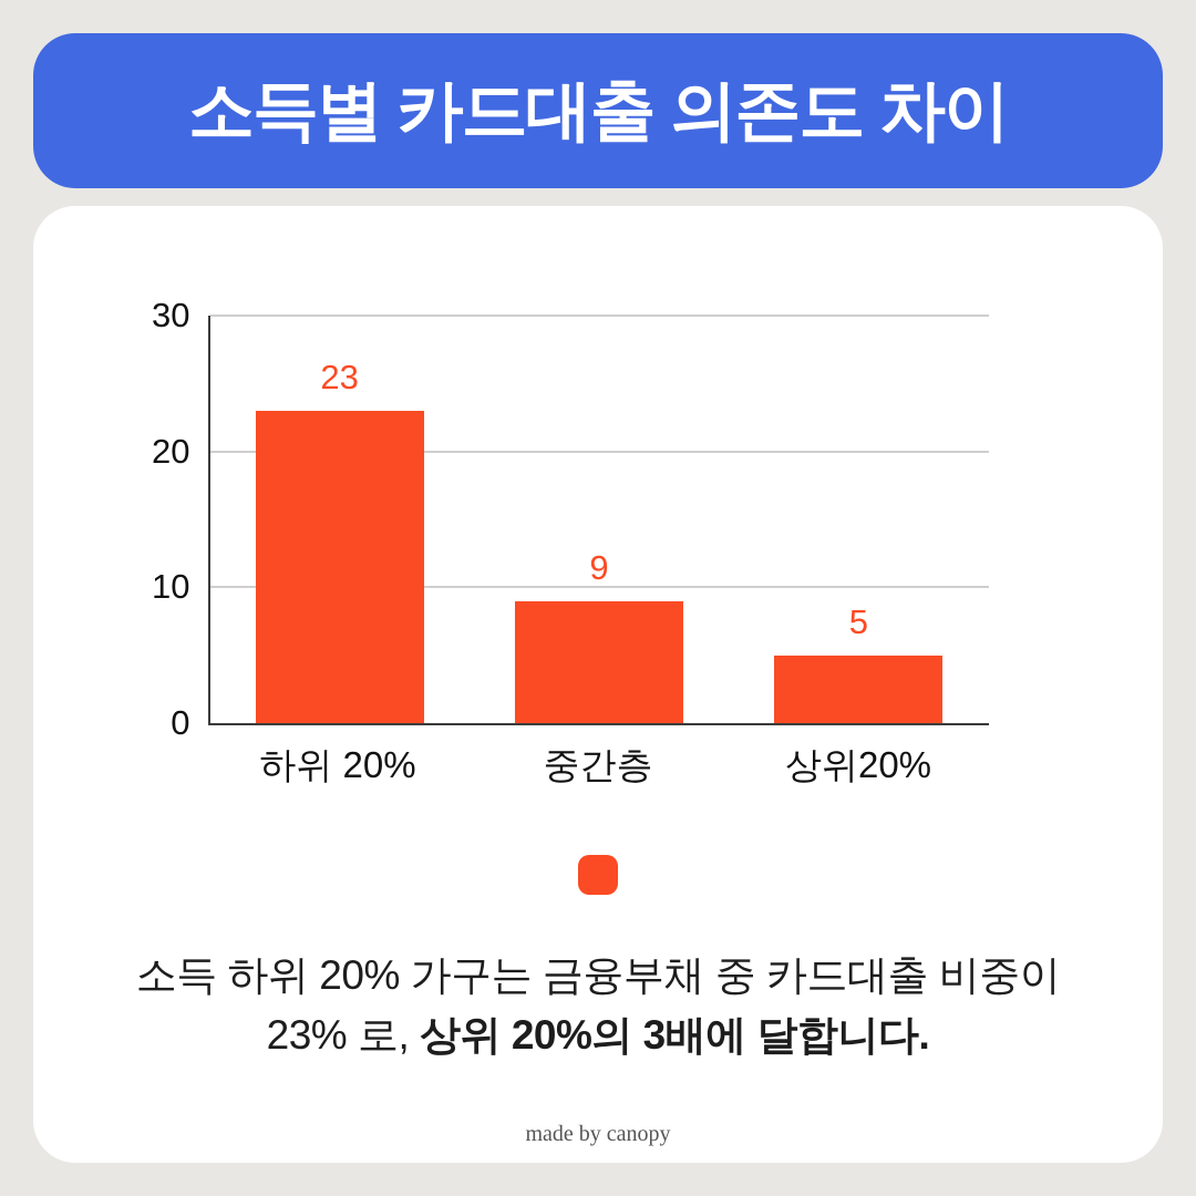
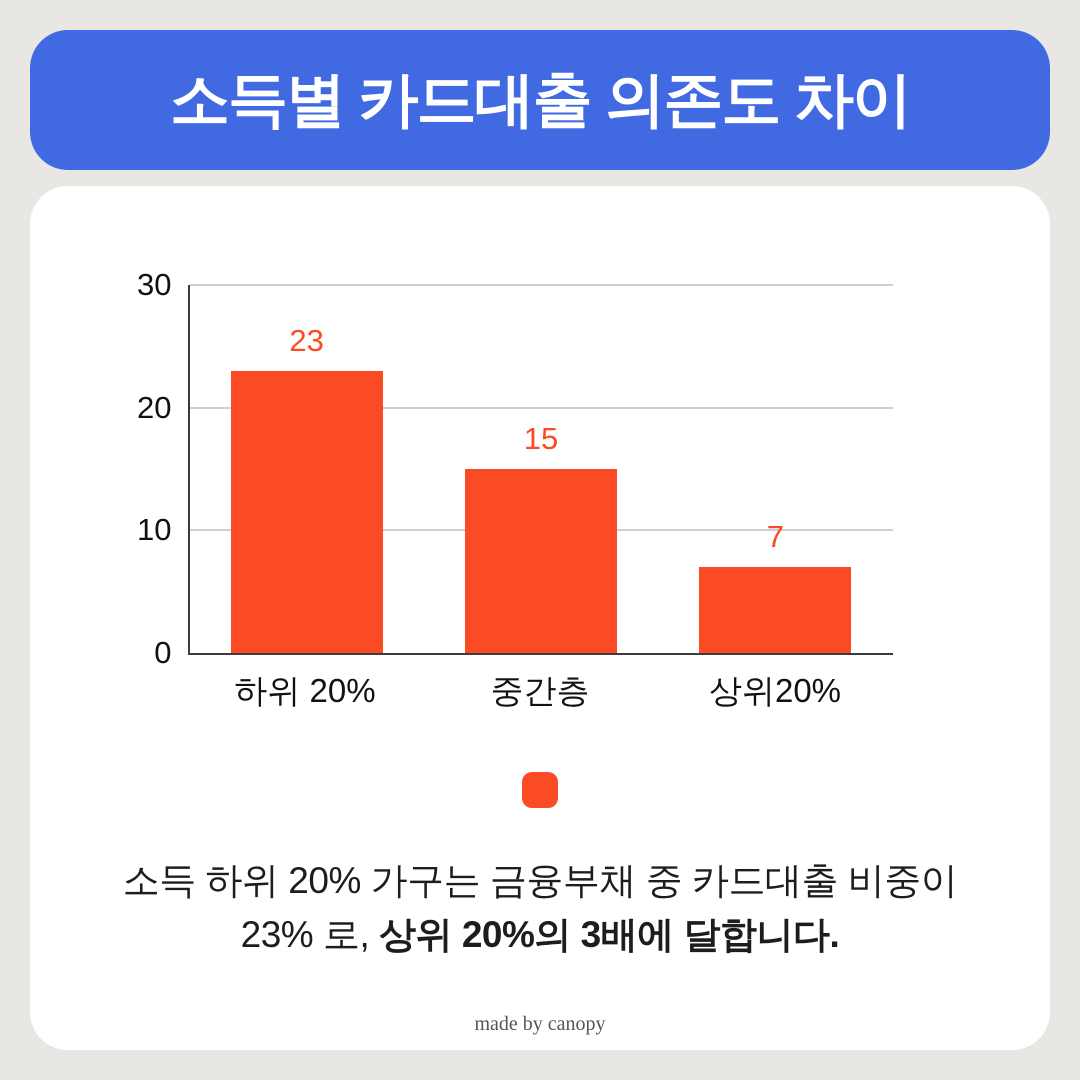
중간층: 9 -> 15
상위20%: 5 -> 7
